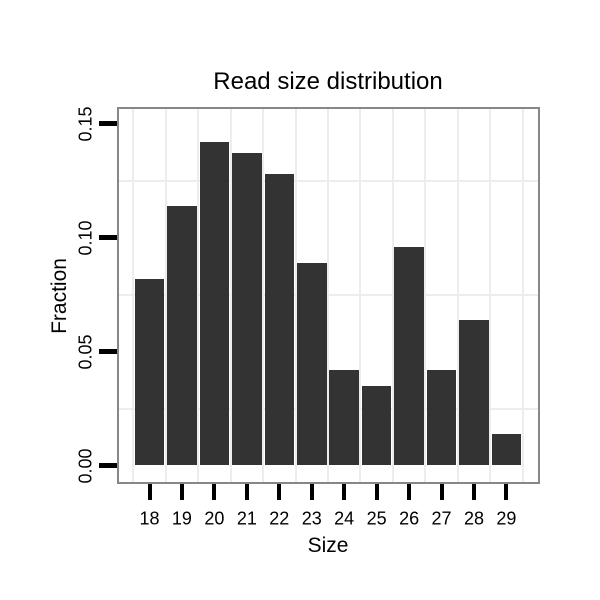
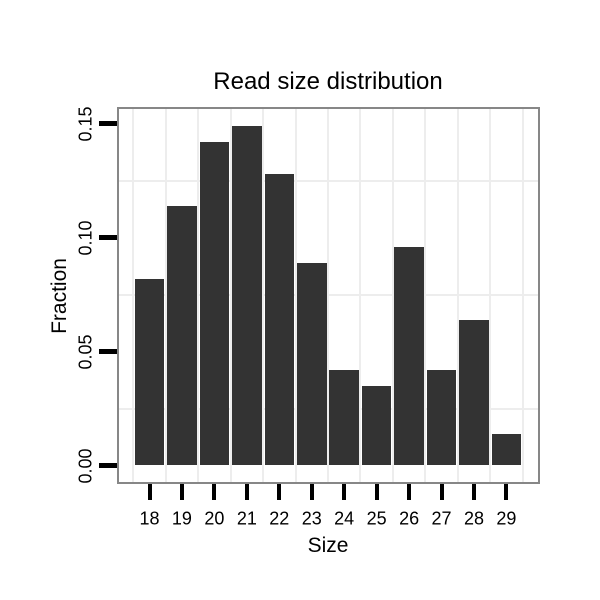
21: 0.137 -> 0.149
